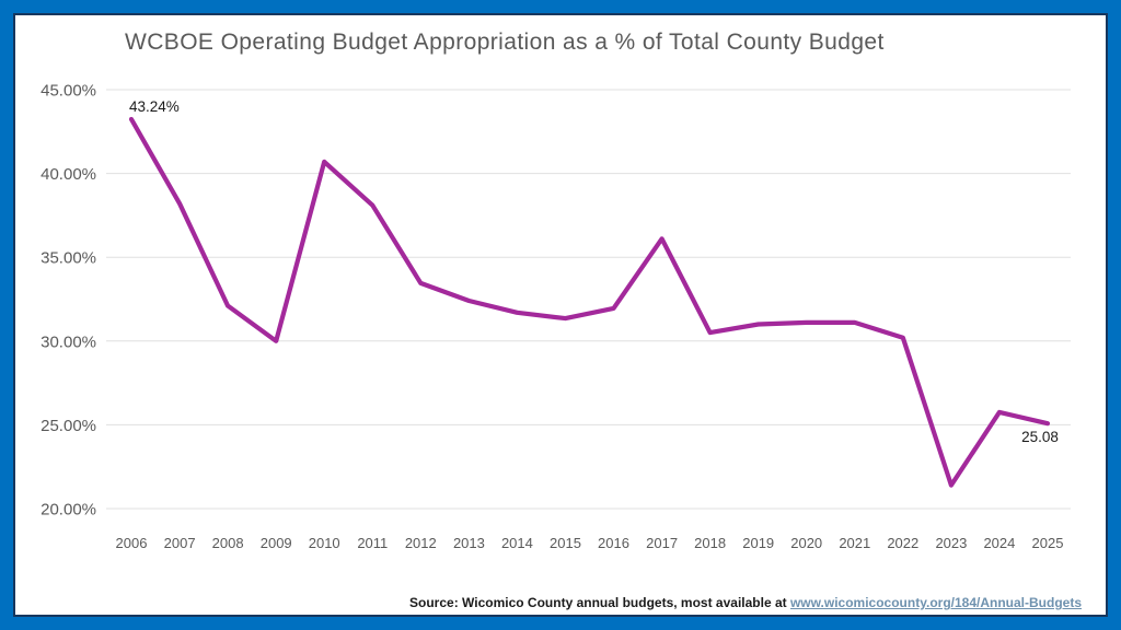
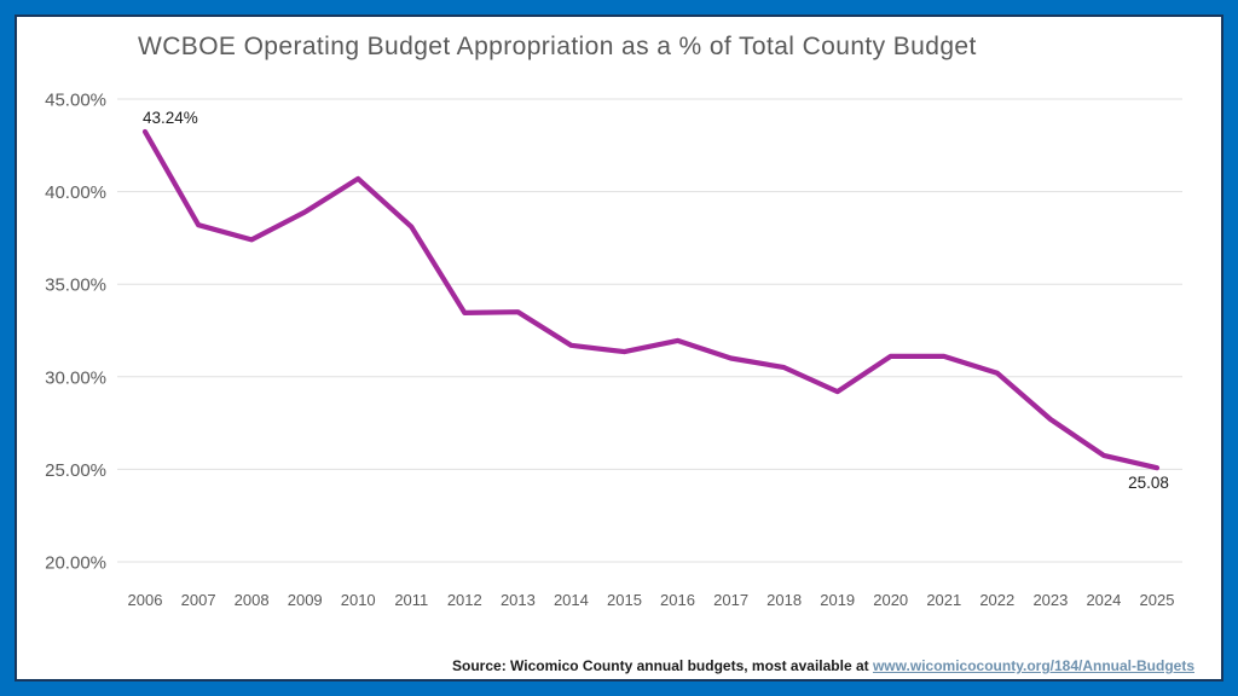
2008: 32.1% -> 37.4%
2009: 30.0% -> 38.9%
2013: 32.4% -> 33.5%
2017: 36.1% -> 31.0%
2019: 31.0% -> 29.2%
2023: 21.4% -> 27.7%
